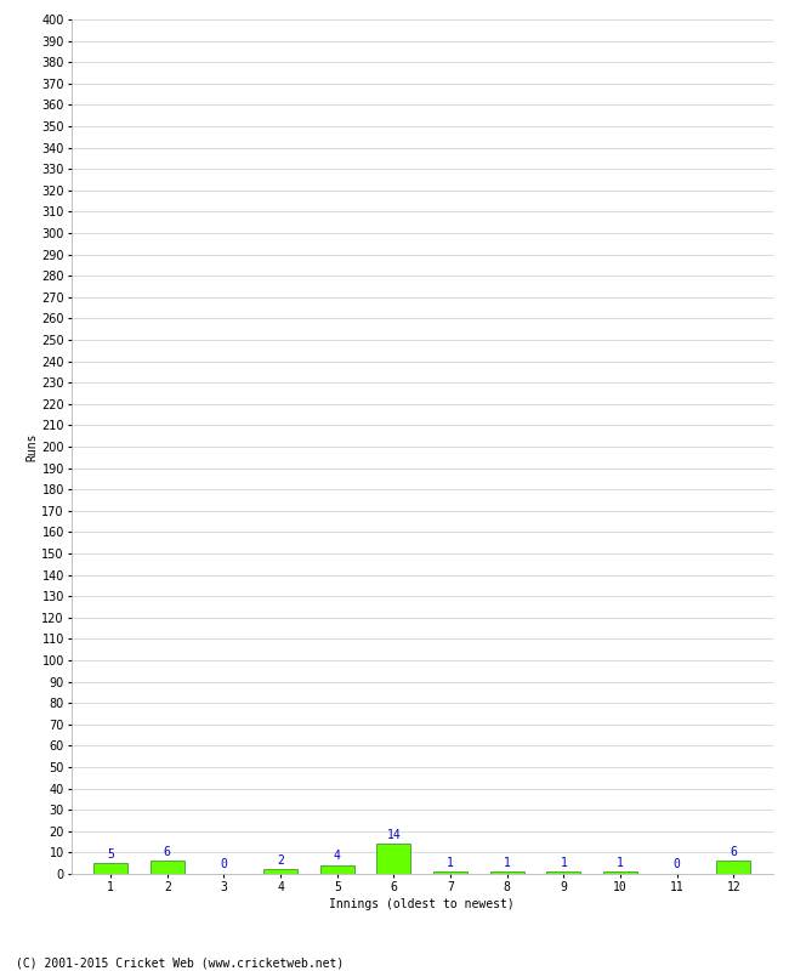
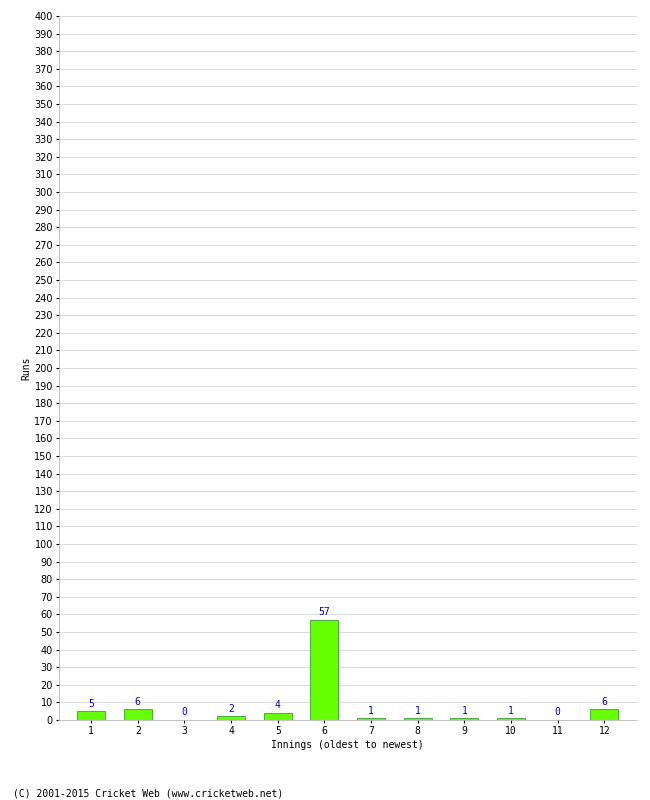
6: 14 -> 57
